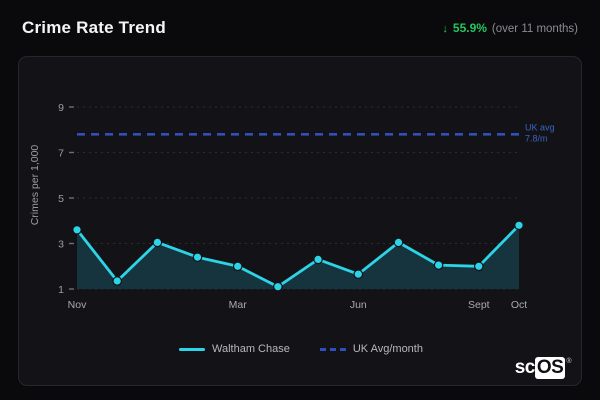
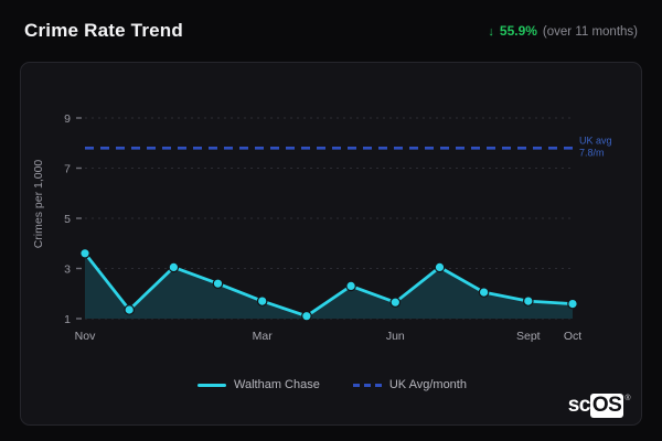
Mar: 2.0 -> 1.7
Sept: 2.0 -> 1.7
Oct: 3.8 -> 1.6
